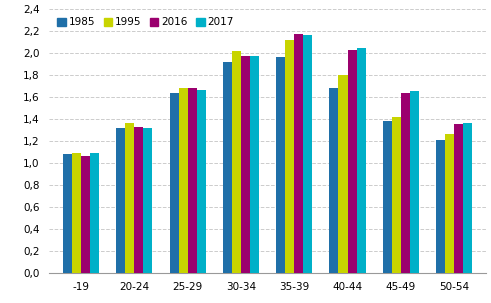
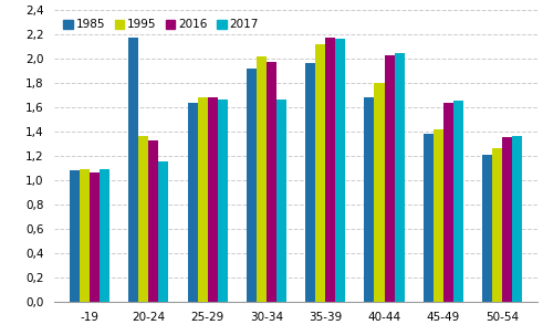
1985/20-24: 1,32 -> 2,17
2017/20-24: 1,32 -> 1,15
2017/30-34: 1,97 -> 1,66
